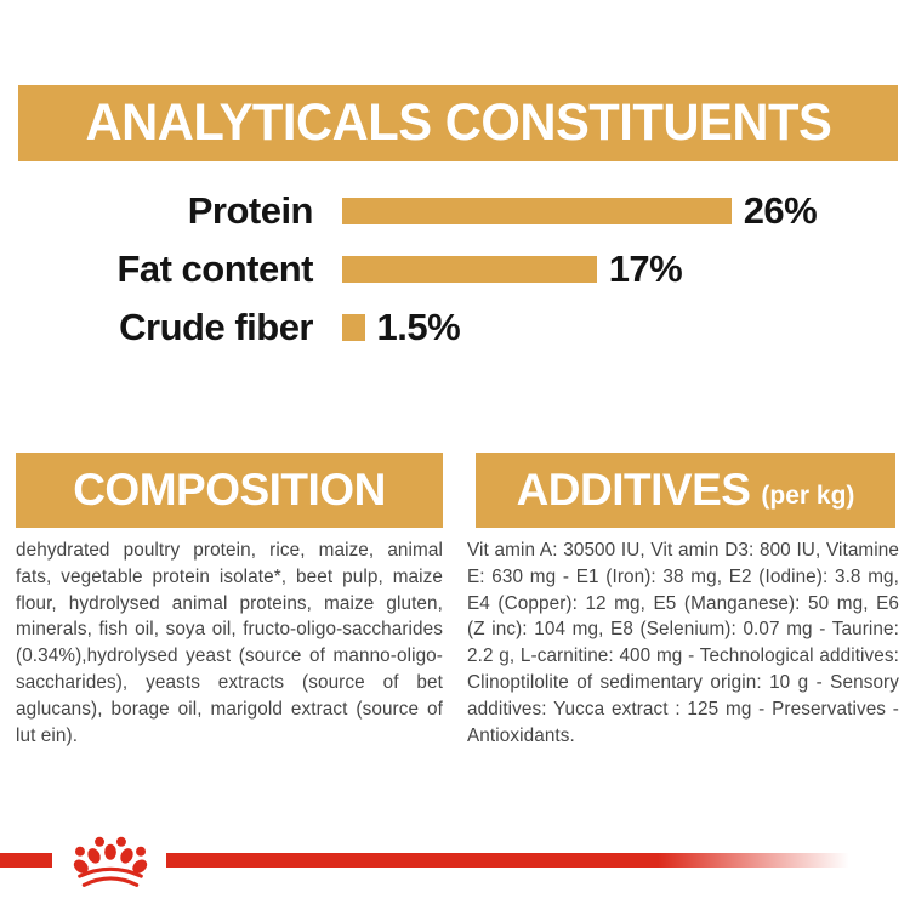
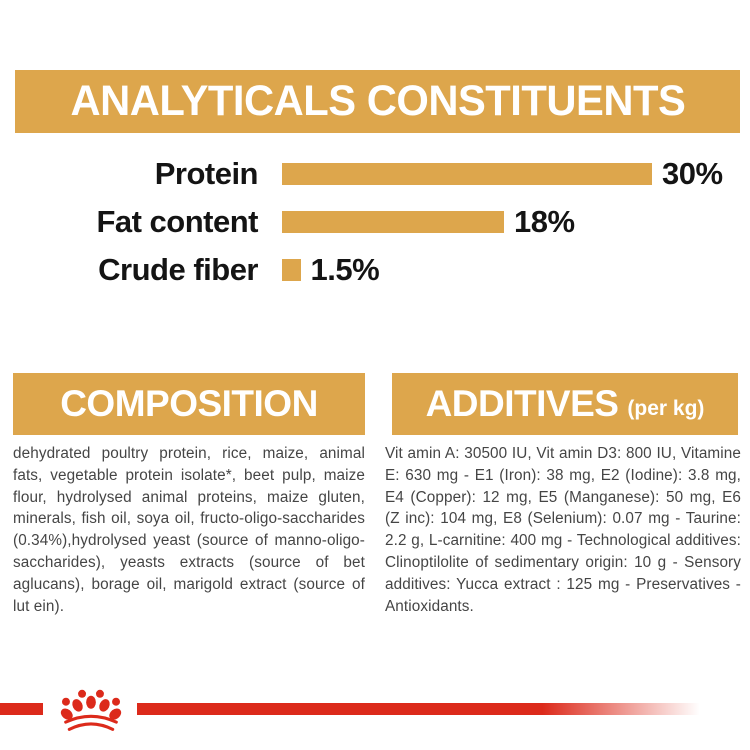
Protein: 26% -> 30%
Fat content: 17% -> 18%
